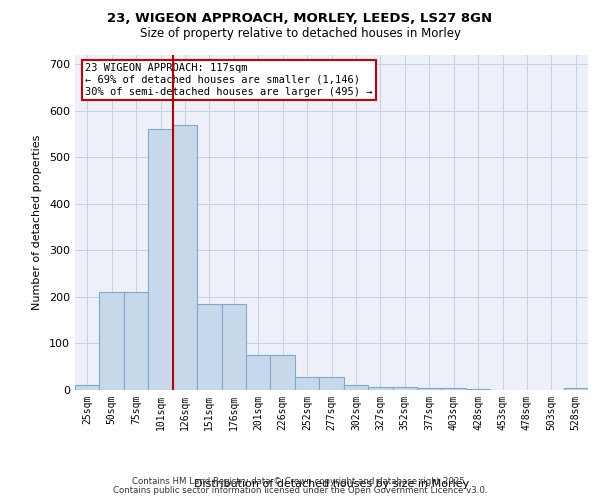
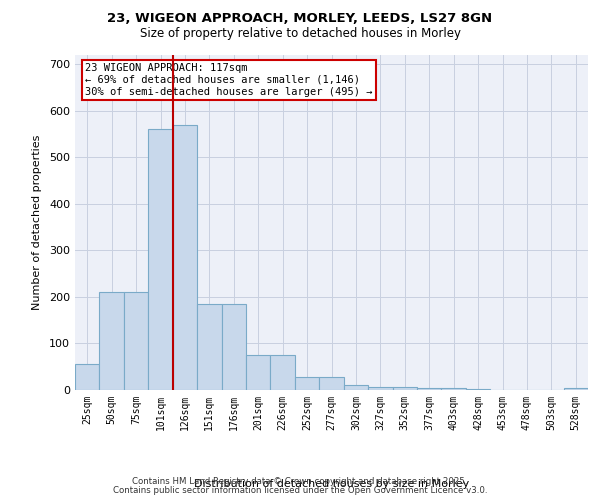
25sqm: 10 -> 55
